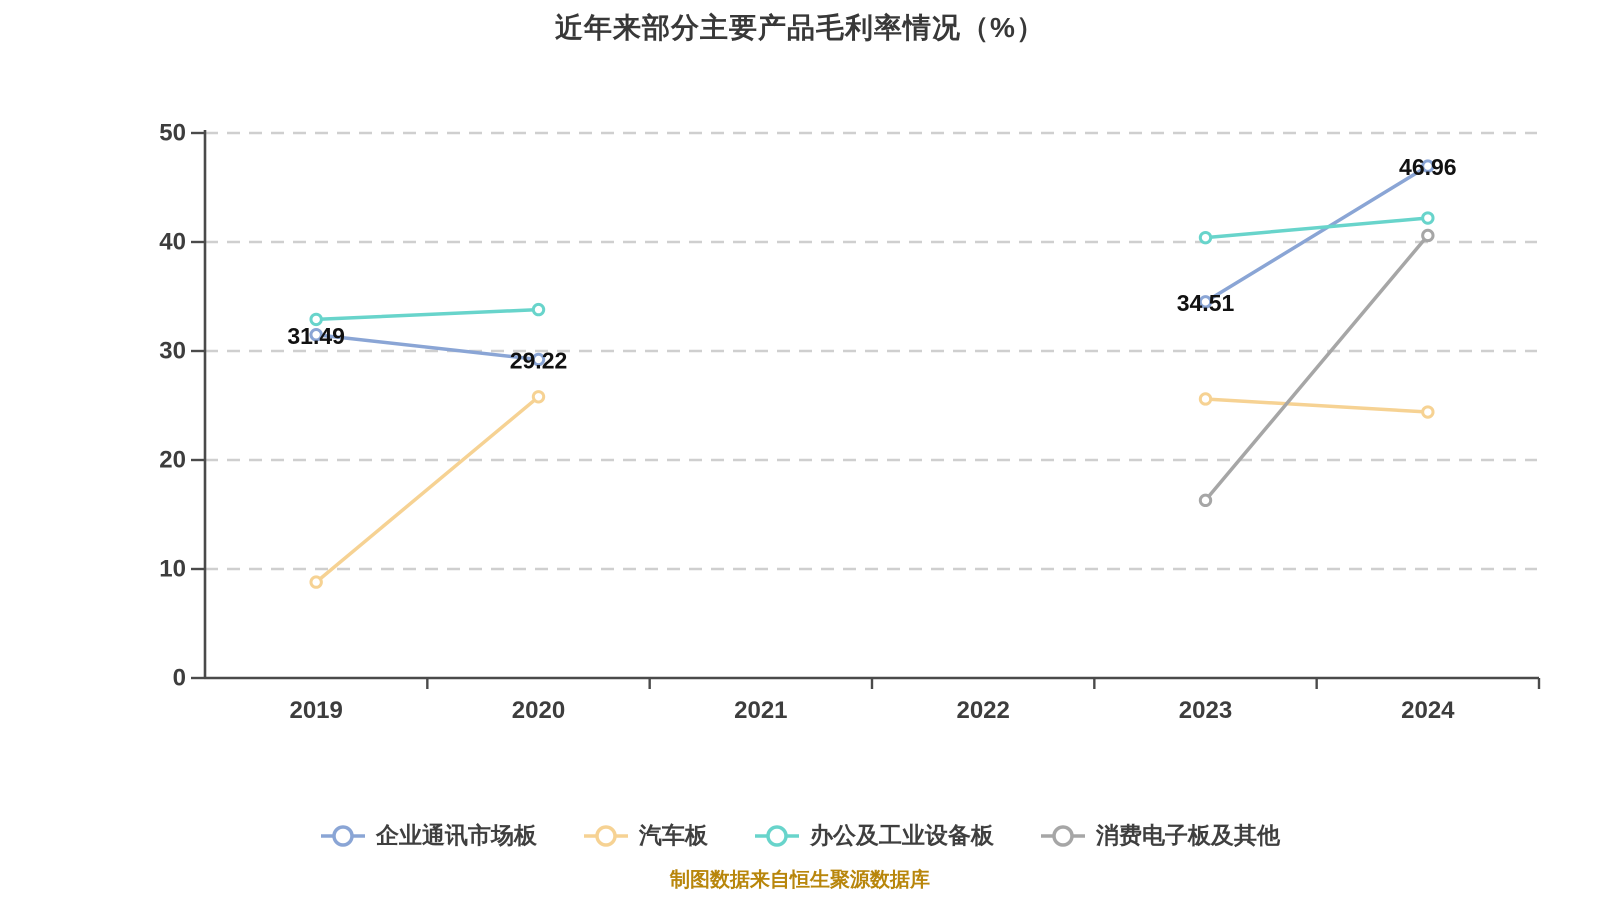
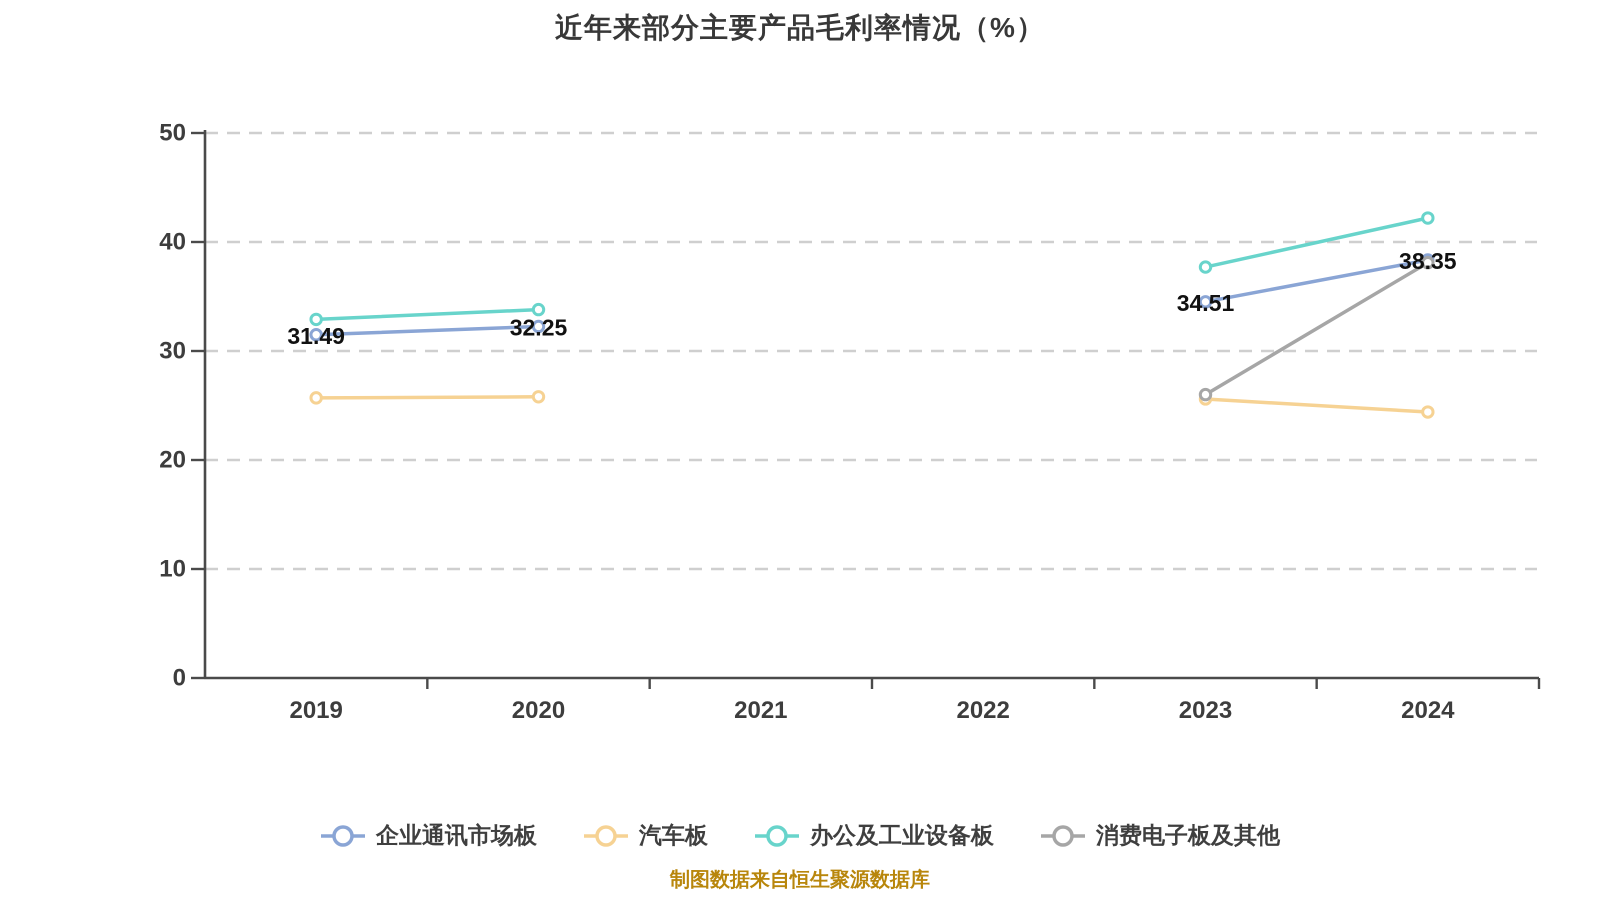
汽车板/2019: 8.8 -> 25.7
企业通讯市场板/2020: 29.22 -> 32.25
办公及工业设备板/2023: 40.4 -> 37.7
消费电子板及其他/2023: 16.3 -> 26.0
企业通讯市场板/2024: 46.96 -> 38.35
消费电子板及其他/2024: 40.6 -> 38.1
